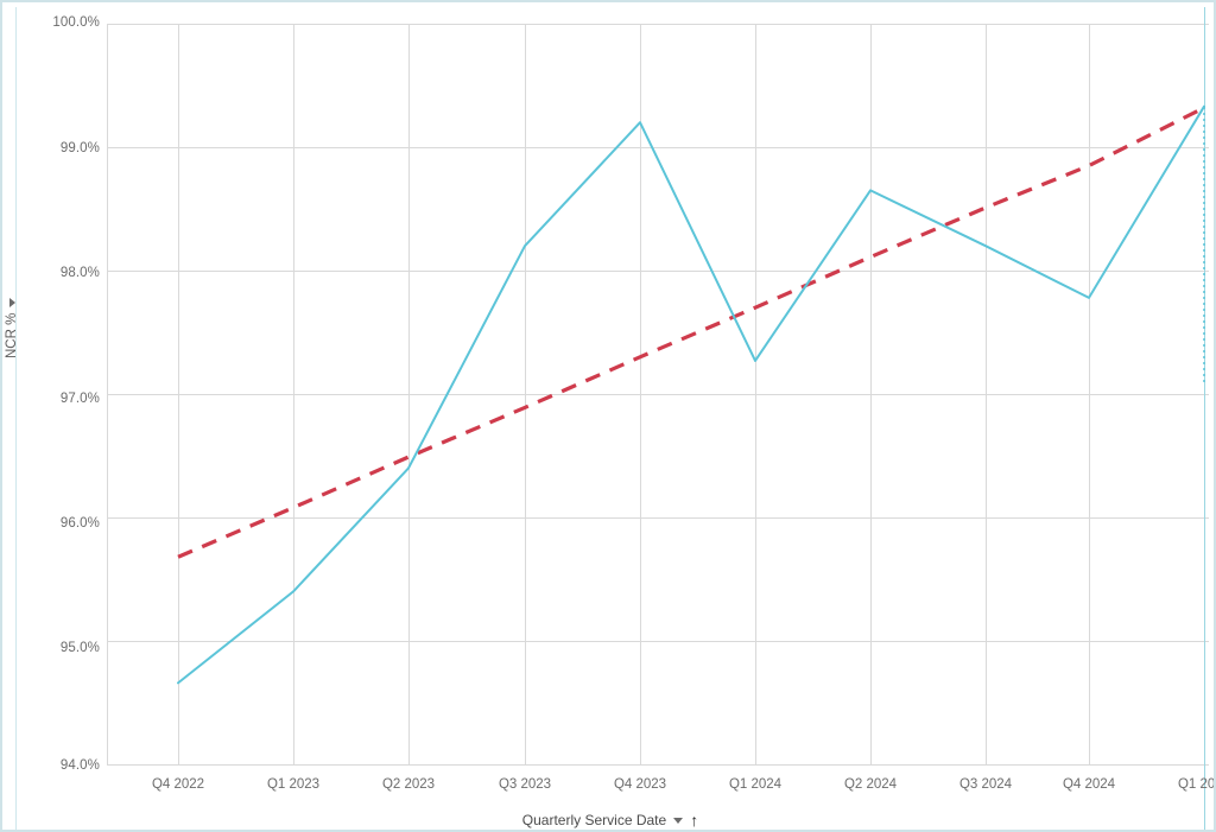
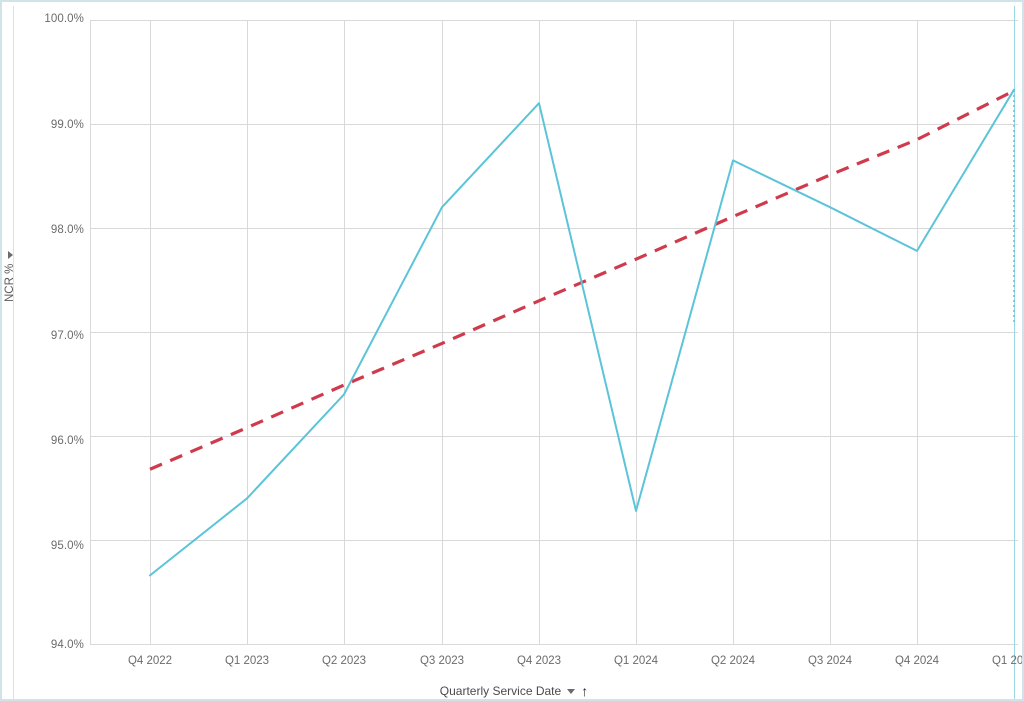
NCR %/Q1 2024: 97.27% -> 95.28%
